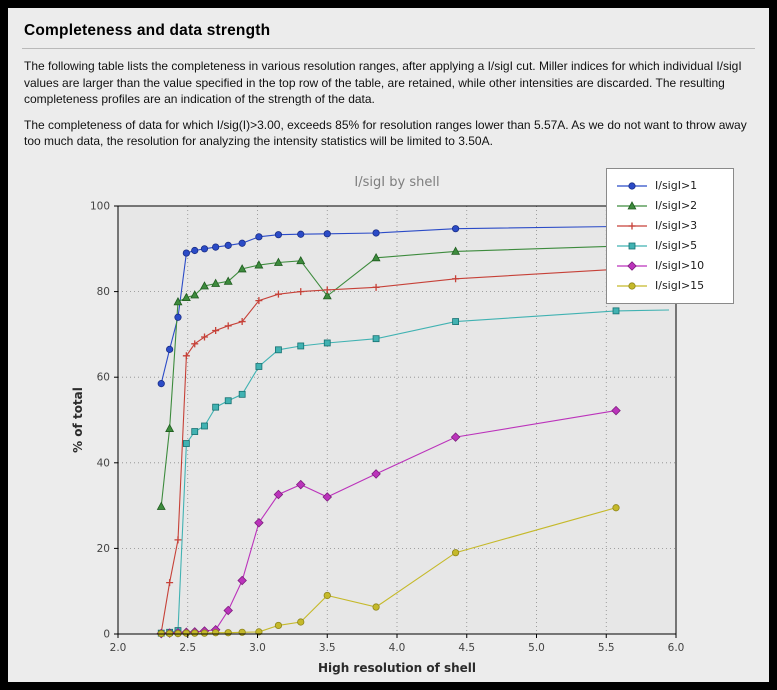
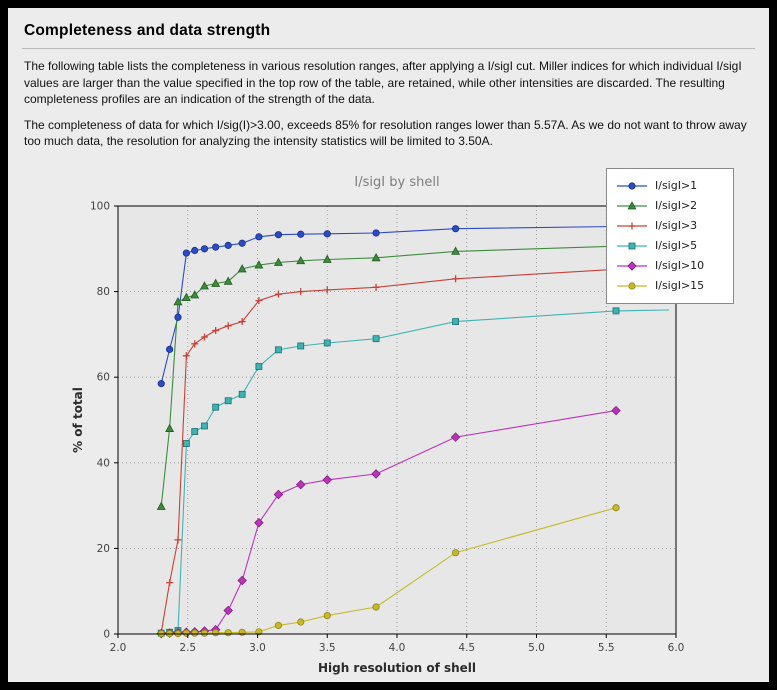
I/sigI>2/3.5: 79 -> 88
I/sigI>10/3.5: 32 -> 36
I/sigI>15/3.5: 9 -> 4
